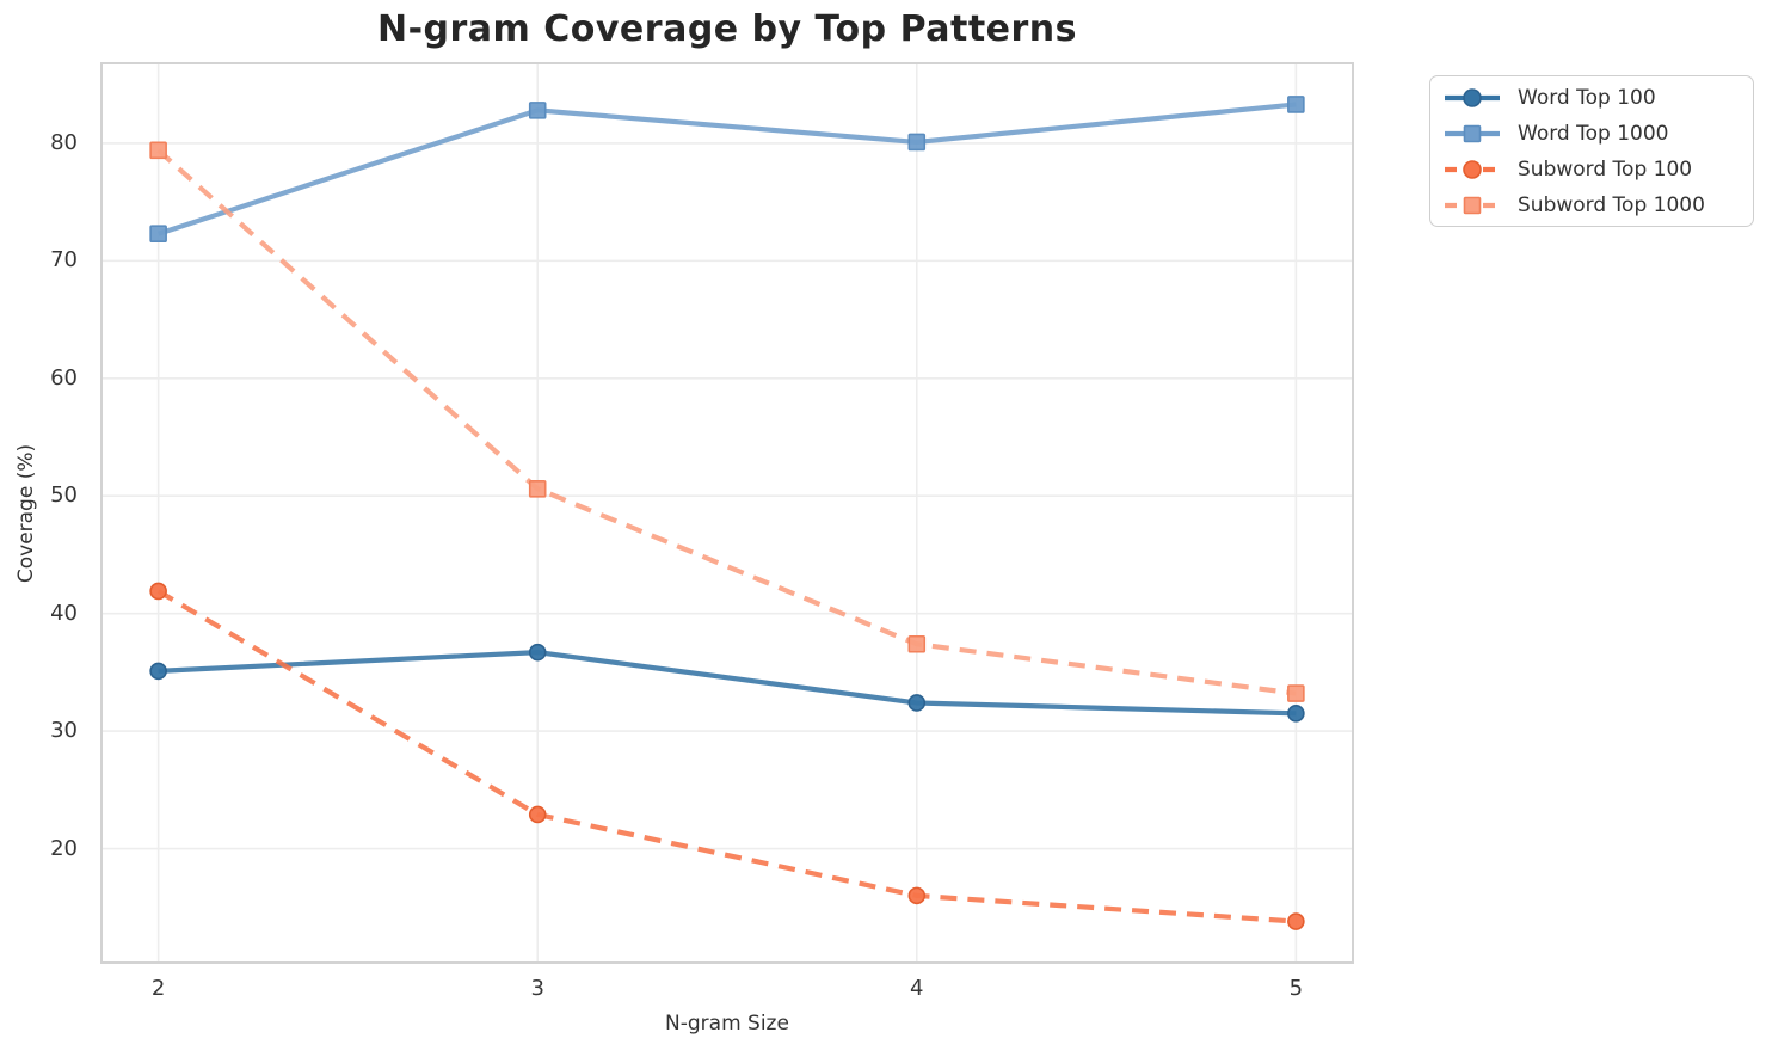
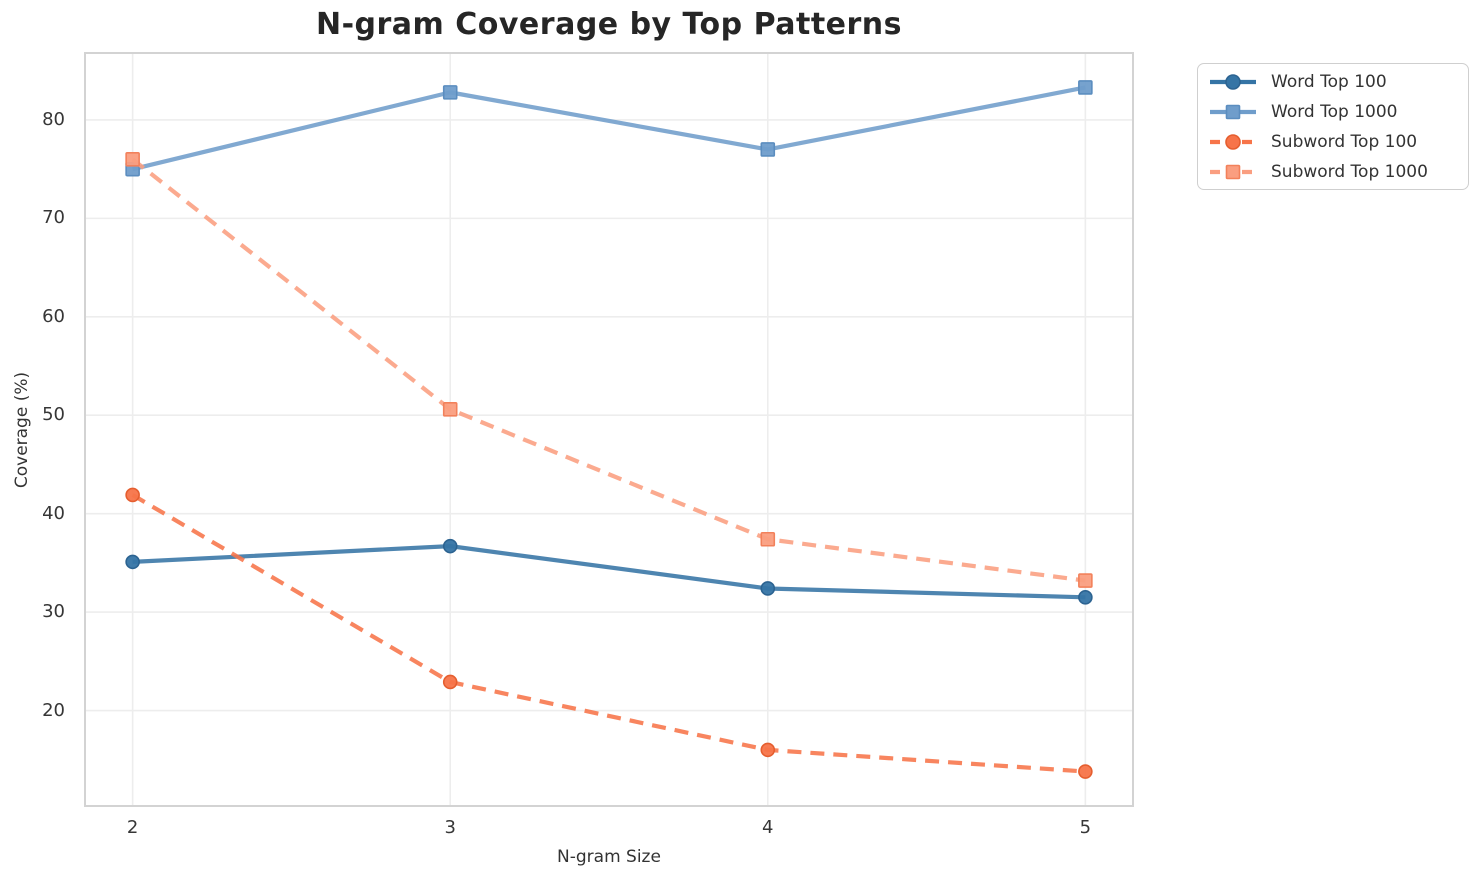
Word Top 1000/2: 72 -> 75
Subword Top 1000/2: 79 -> 76
Word Top 1000/4: 80 -> 77
